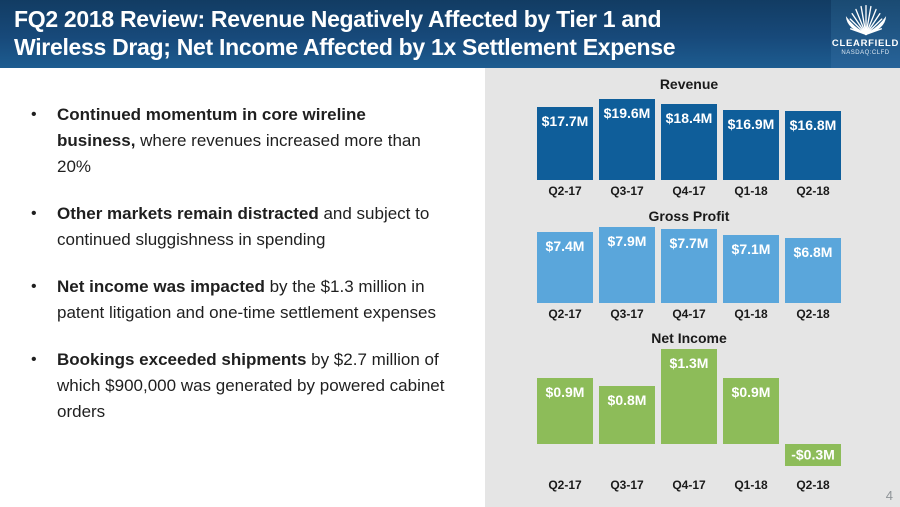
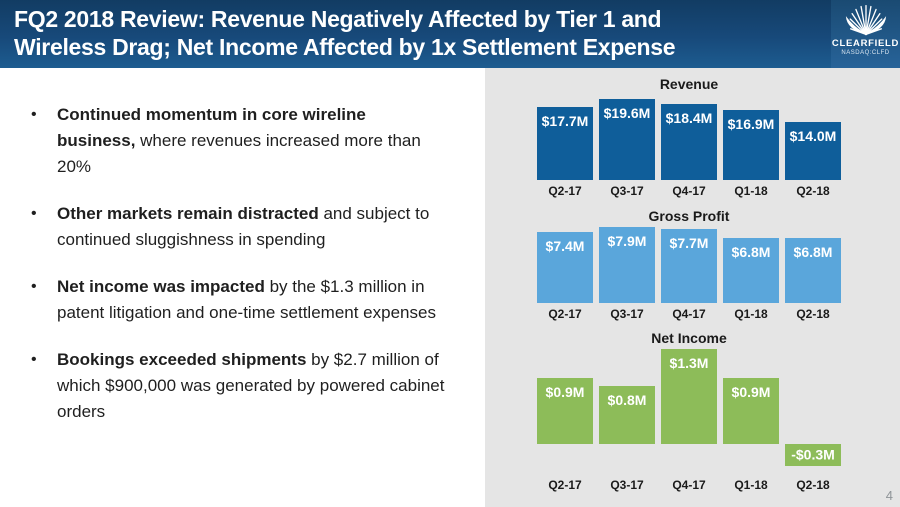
Revenue/Q2-18: $16.8M -> $14.0M
Gross Profit/Q1-18: $7.1M -> $6.8M
